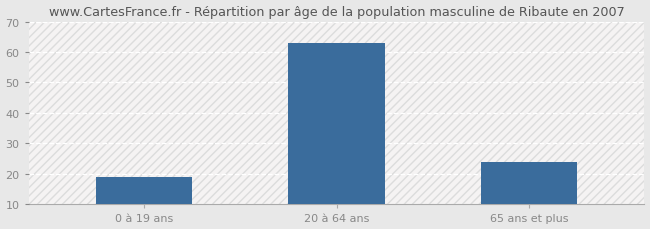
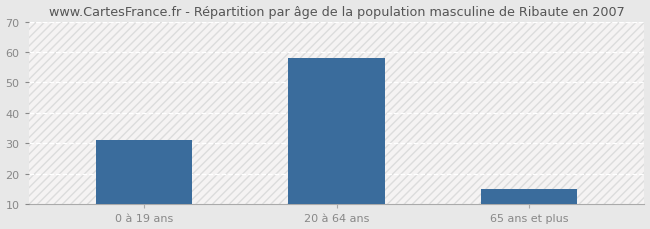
0 à 19 ans: 19 -> 31
20 à 64 ans: 63 -> 58
65 ans et plus: 24 -> 15
